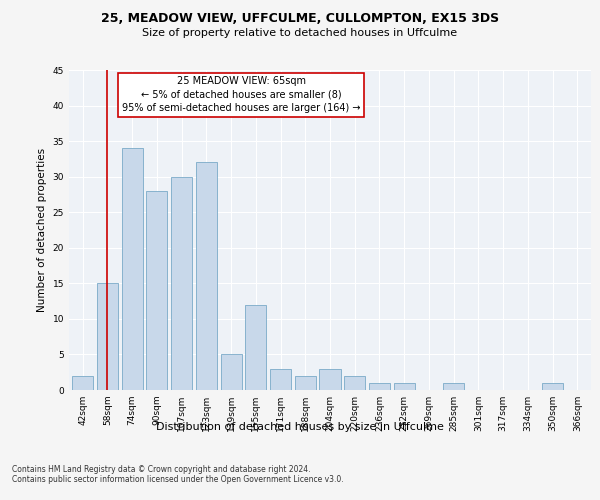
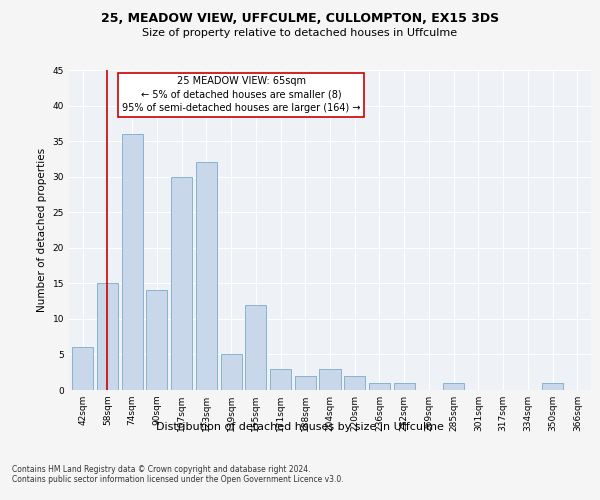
42sqm: 2 -> 6
74sqm: 34 -> 36
90sqm: 28 -> 14
